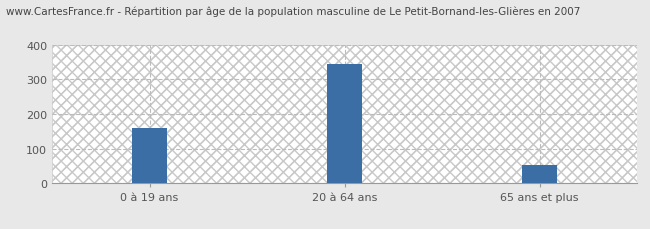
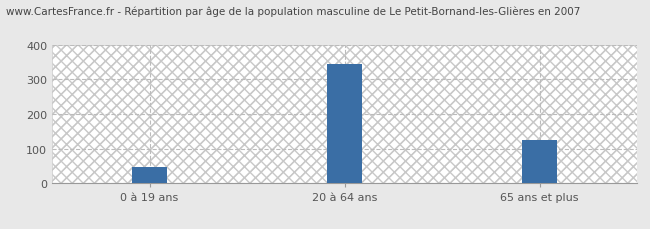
0 à 19 ans: 160 -> 45
65 ans et plus: 52 -> 125
